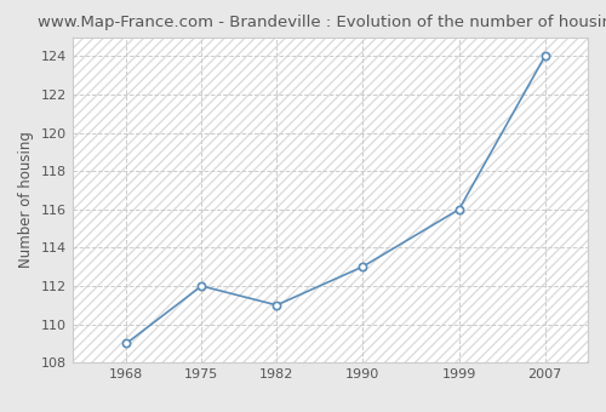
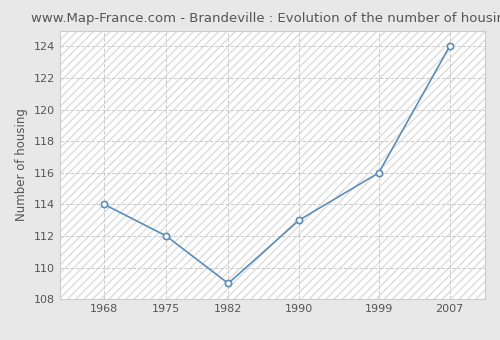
1968: 109 -> 114
1982: 111 -> 109
